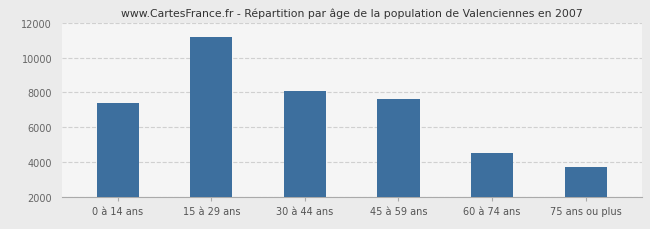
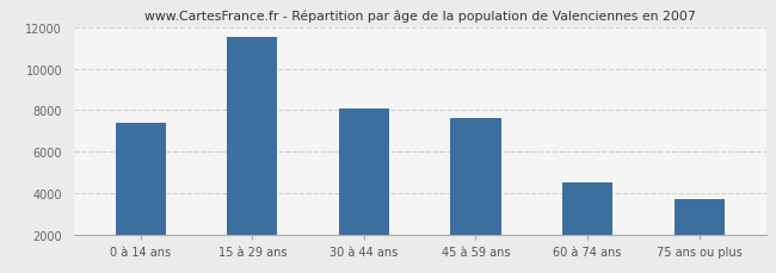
15 à 29 ans: 11200 -> 11600
